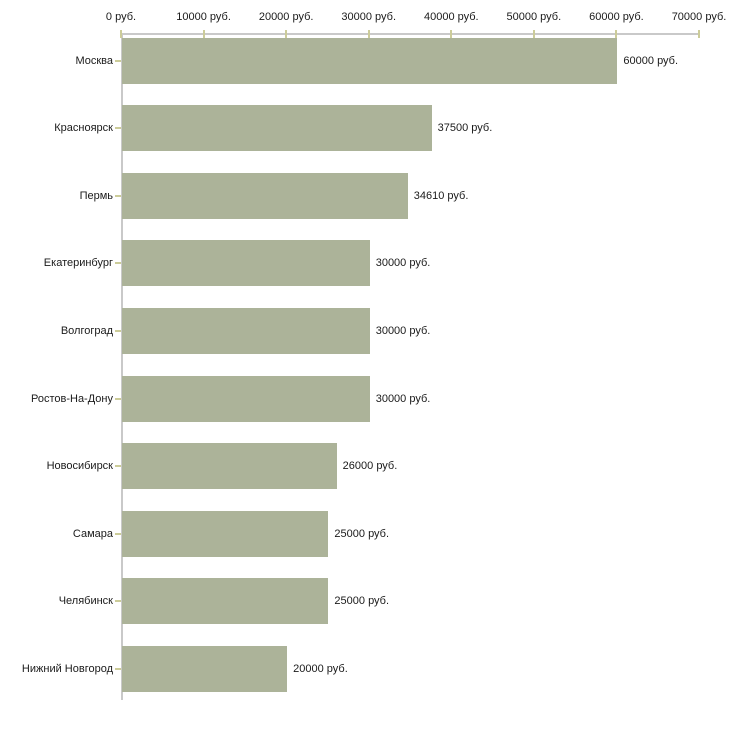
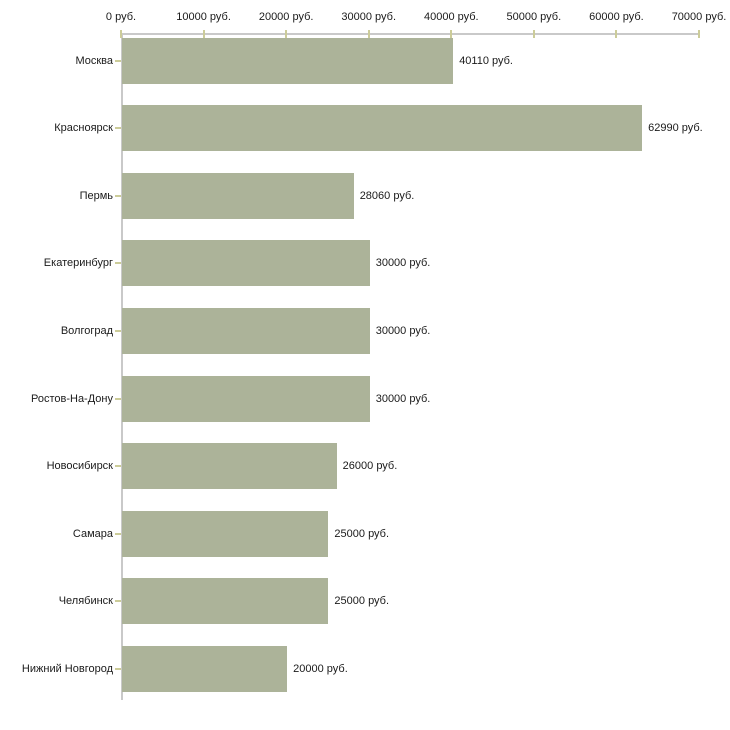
Москва: 60000 -> 40110
Красноярск: 37500 -> 62990
Пермь: 34610 -> 28060
